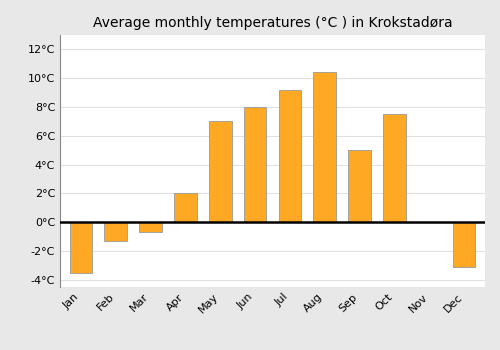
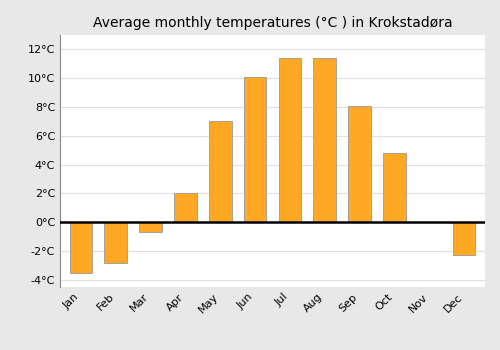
Feb: -1.3°C -> -2.8°C
Jun: 8.0°C -> 10.1°C
Jul: 9.2°C -> 11.4°C
Aug: 10.4°C -> 11.4°C
Sep: 5.0°C -> 8.1°C
Oct: 7.5°C -> 4.8°C
Dec: -3.1°C -> -2.3°C
